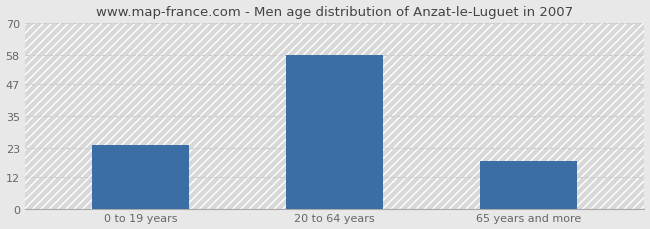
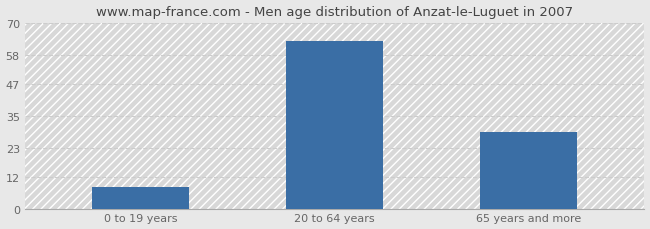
0 to 19 years: 24 -> 8
20 to 64 years: 58 -> 63
65 years and more: 18 -> 29
